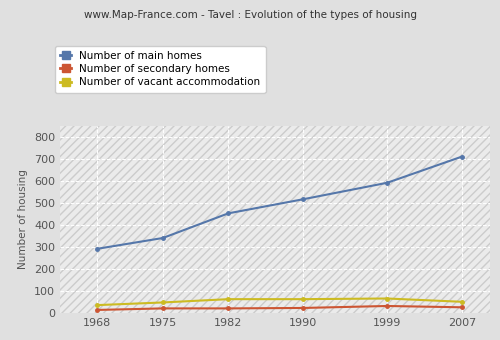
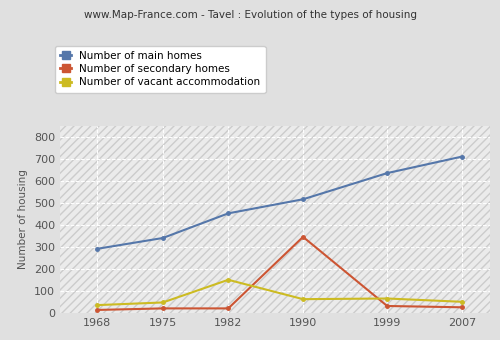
Number of vacant accommodation/1982: 62 -> 150
Number of secondary homes/1990: 22 -> 345
Number of main homes/1999: 591 -> 635
